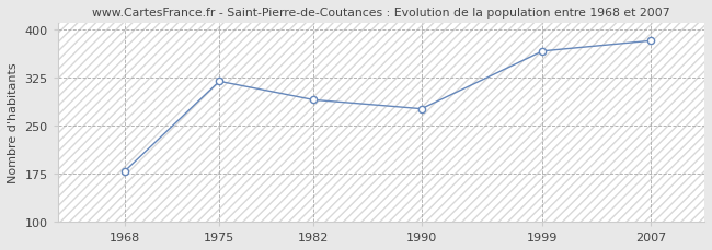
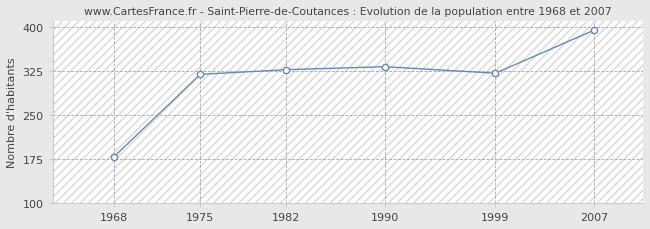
1982: 290 -> 327
1990: 276 -> 332
1999: 366 -> 321
2007: 382 -> 394
